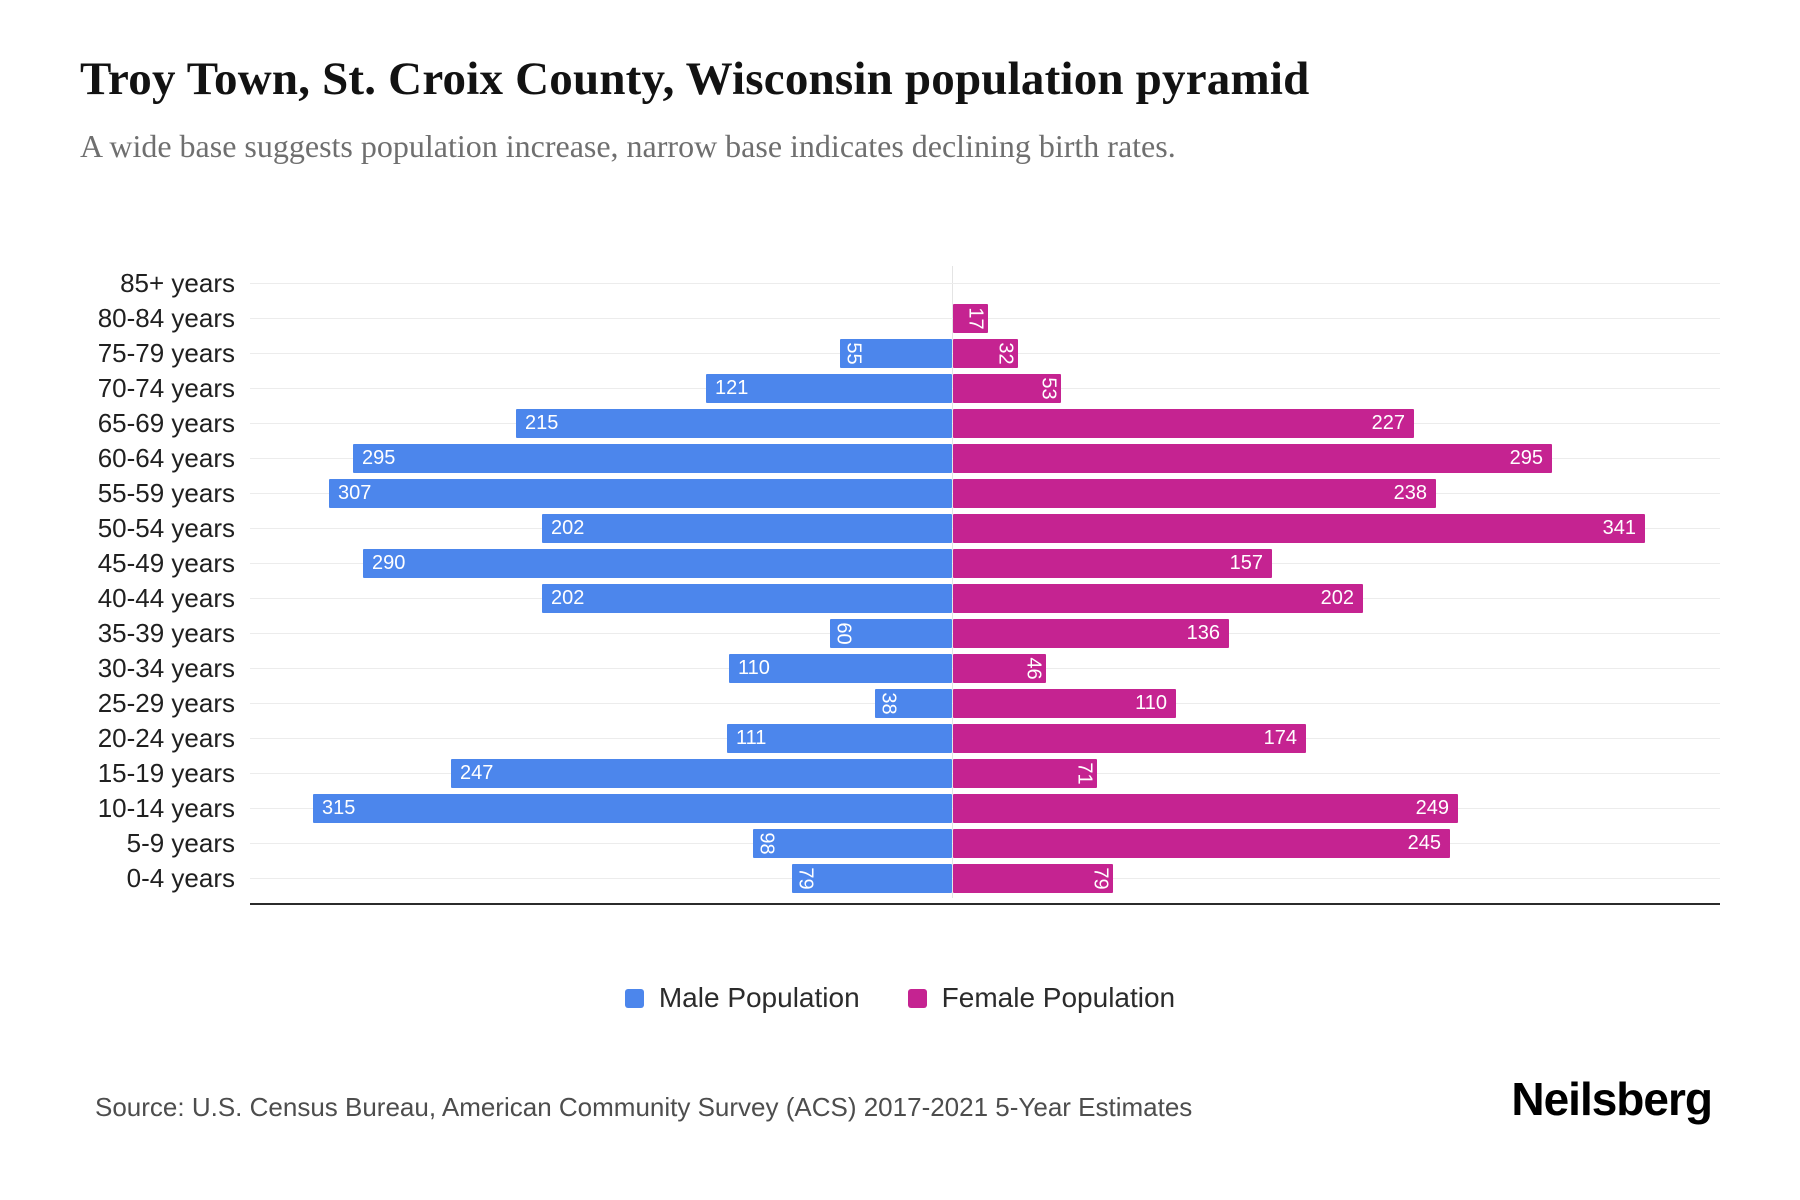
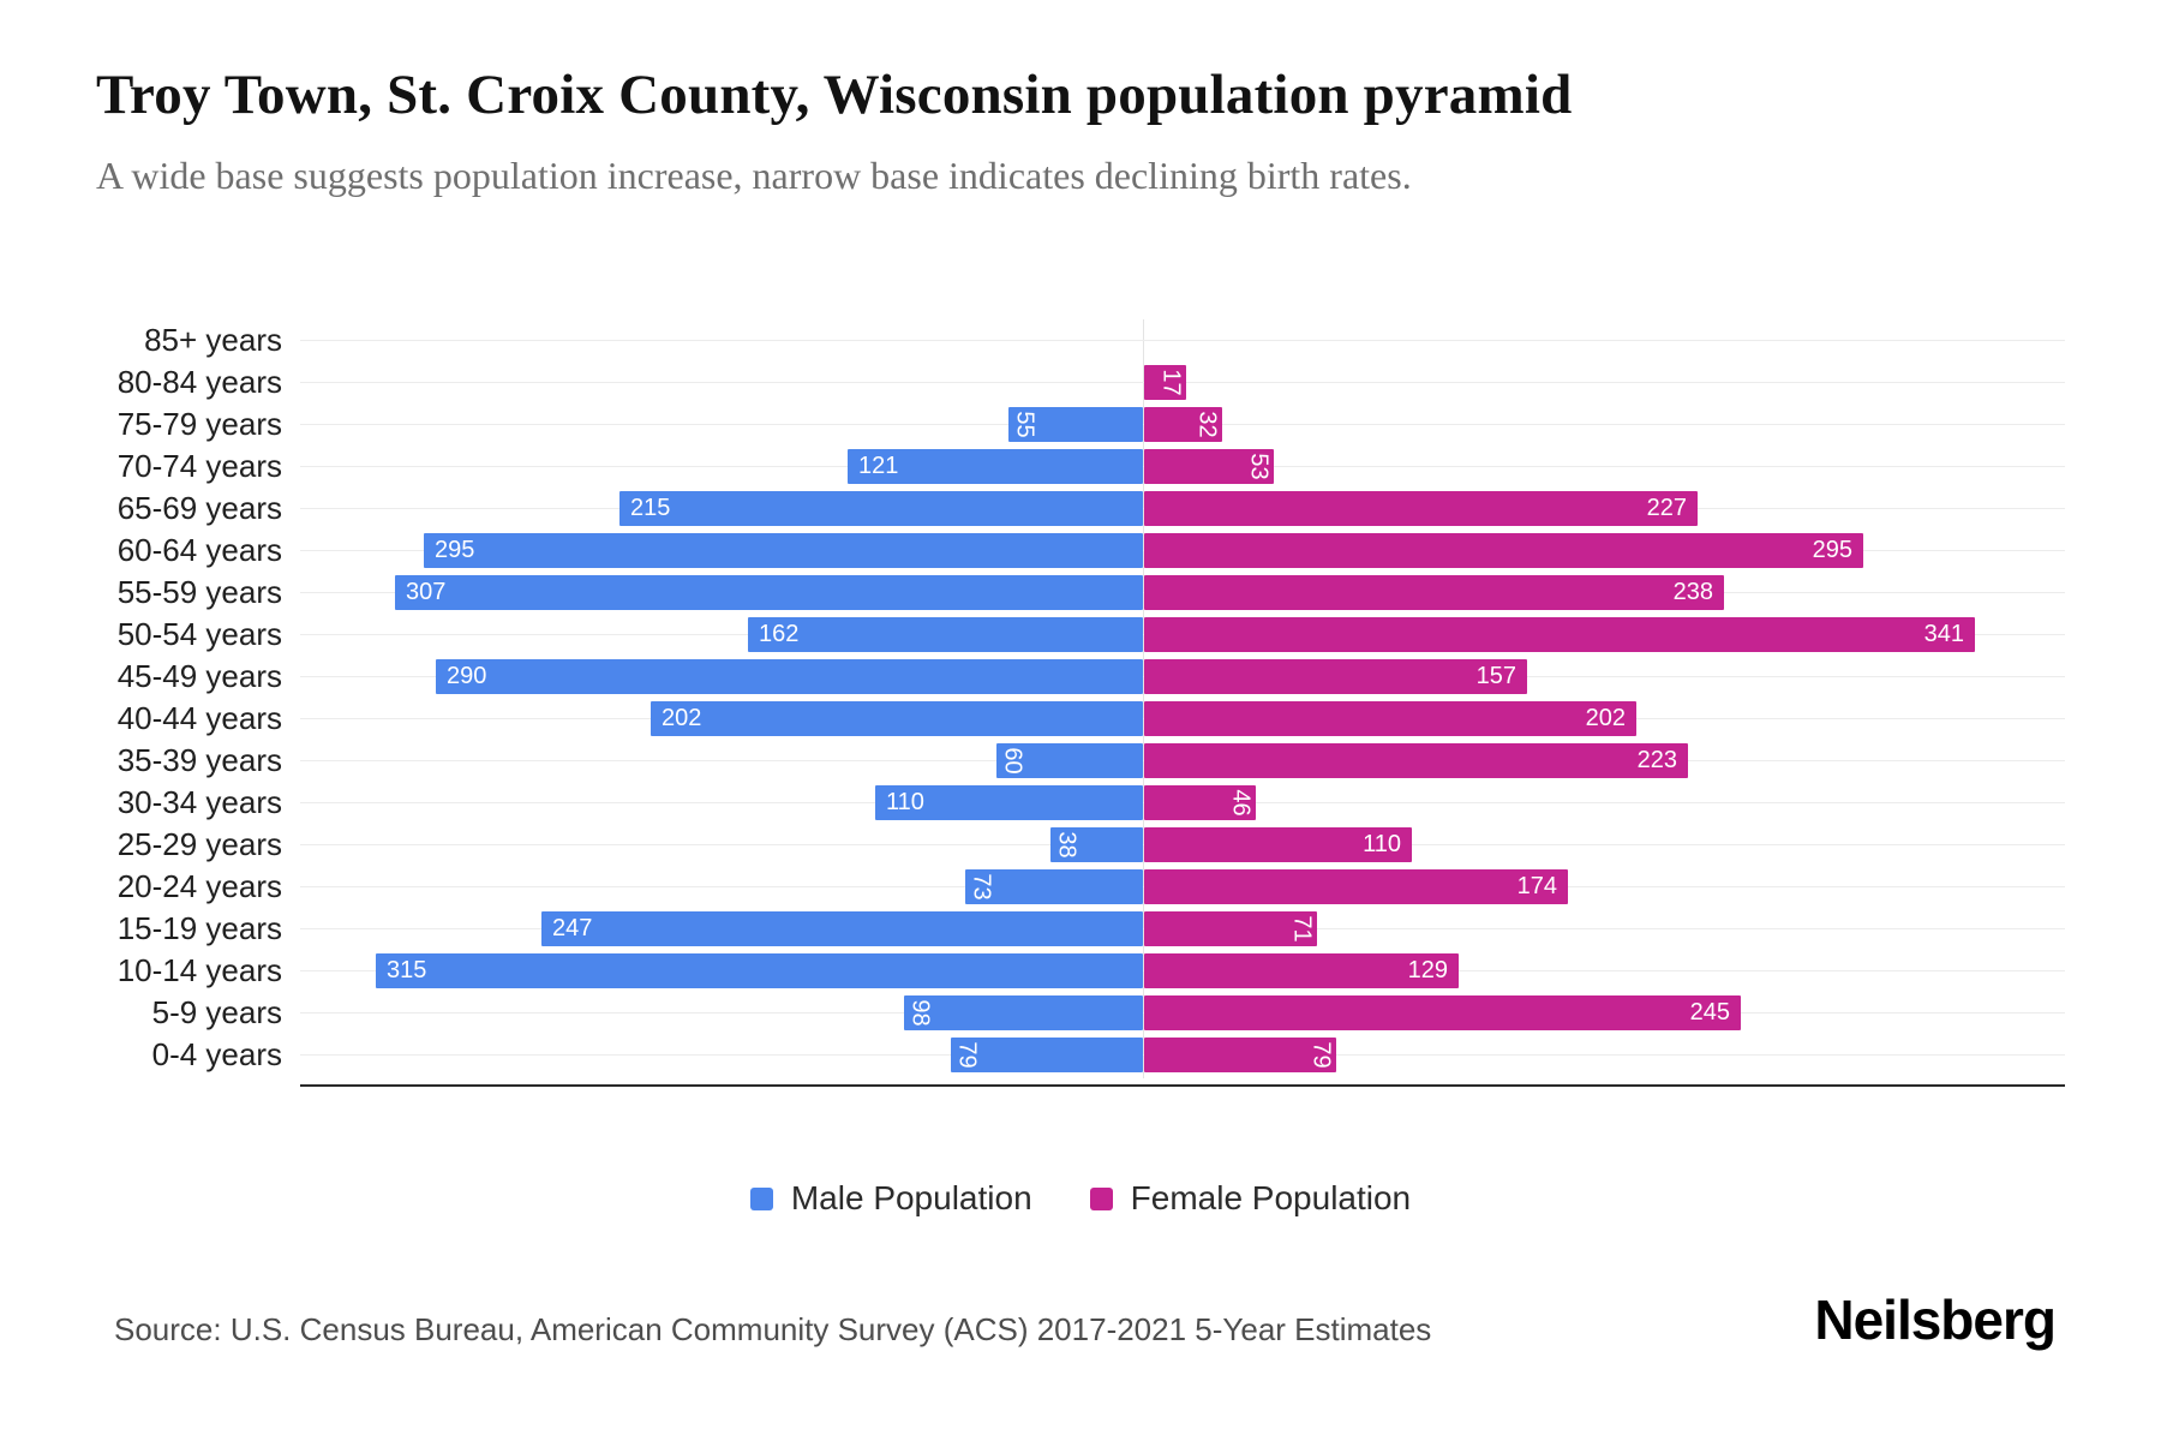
Male Population/50-54 years: 202 -> 162
Female Population/35-39 years: 136 -> 223
Male Population/20-24 years: 111 -> 73
Female Population/10-14 years: 249 -> 129
